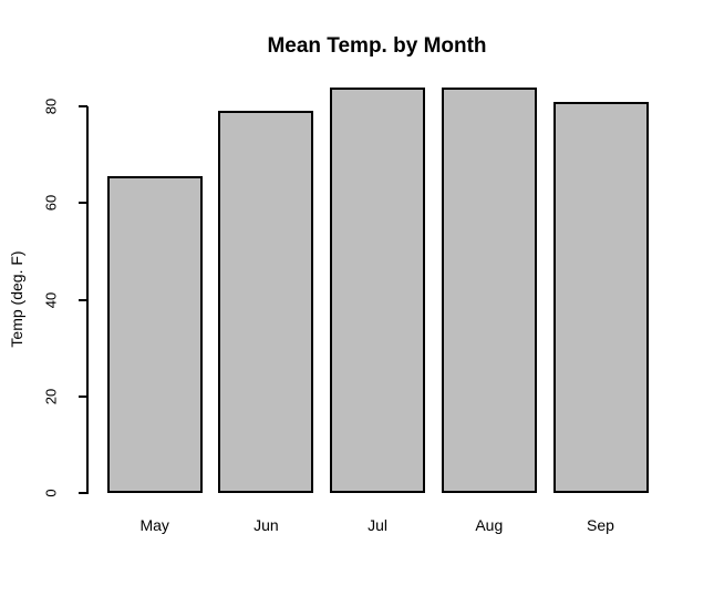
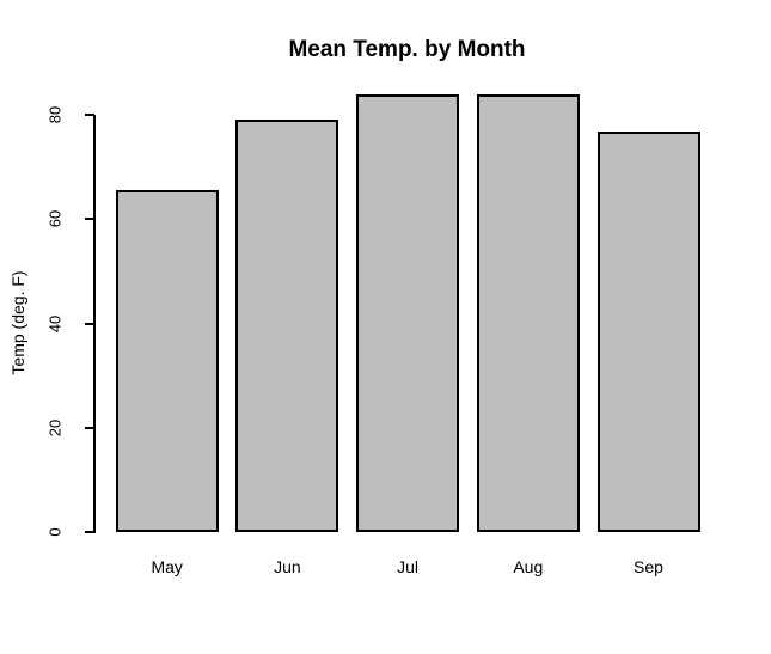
Sep: 81 -> 77
